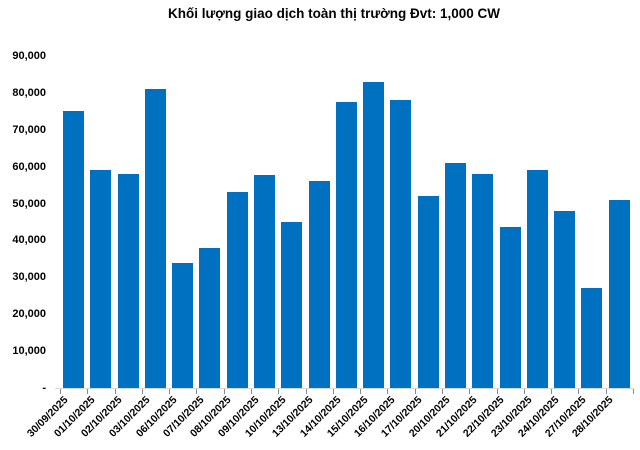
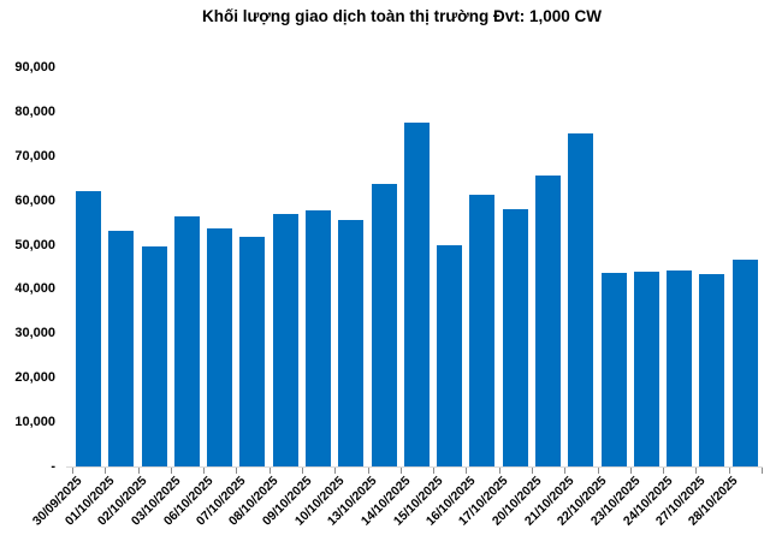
30/09/2025: 75000 -> 62000
01/10/2025: 59000 -> 53000
02/10/2025: 58000 -> 50000
03/10/2025: 81000 -> 56000
06/10/2025: 34000 -> 54000
07/10/2025: 38000 -> 52000
08/10/2025: 53000 -> 57000
10/10/2025: 45000 -> 56000
13/10/2025: 56000 -> 64000
15/10/2025: 83000 -> 50000
16/10/2025: 78000 -> 61000
17/10/2025: 52000 -> 58000
20/10/2025: 61000 -> 66000
21/10/2025: 58000 -> 75000
23/10/2025: 59000 -> 44000
24/10/2025: 48000 -> 44000
27/10/2025: 27000 -> 43000
28/10/2025: 51000 -> 47000
